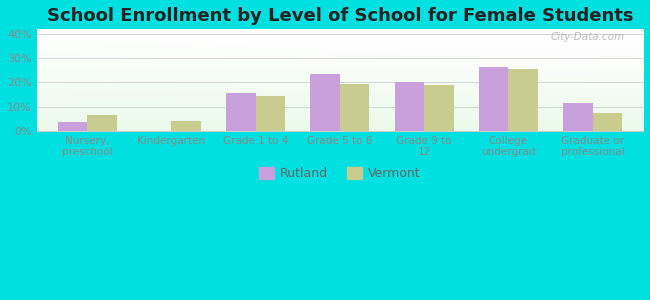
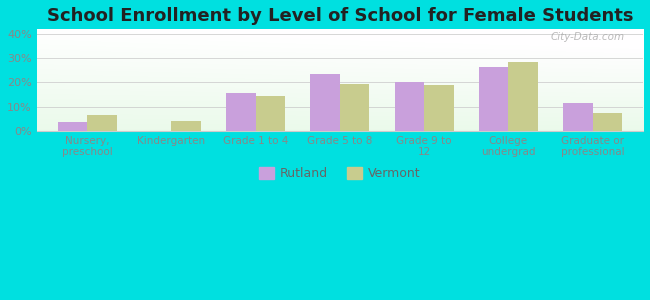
Vermont/College undergrad: 25.5% -> 28.5%
